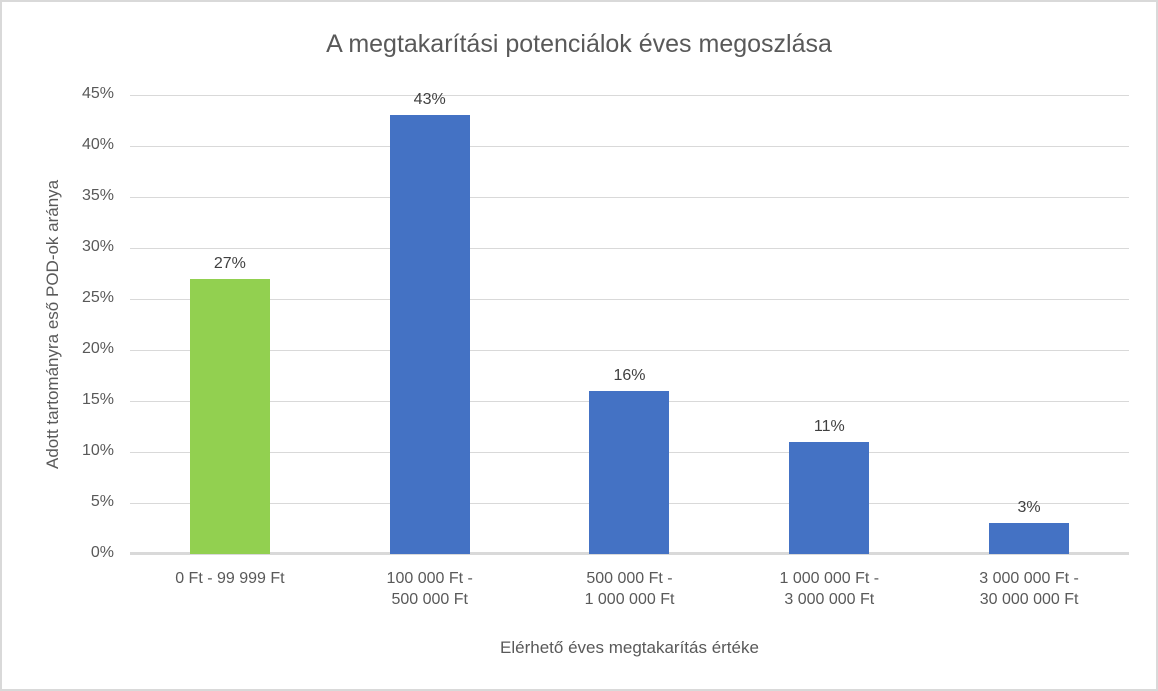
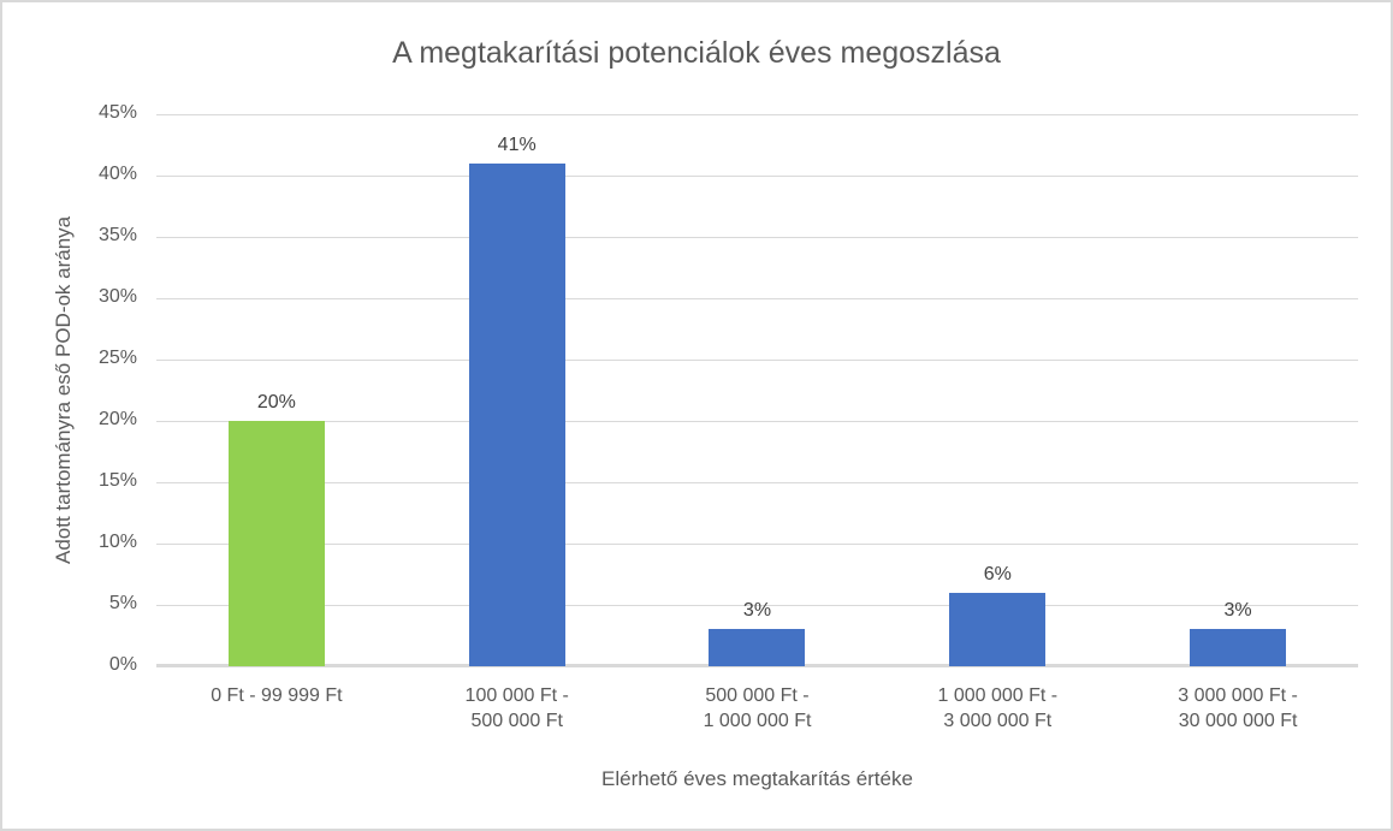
0 Ft - 99 999 Ft: 27% -> 20%
100 000 Ft - 500 000 Ft: 43% -> 41%
500 000 Ft - 1 000 000 Ft: 16% -> 3%
1 000 000 Ft - 3 000 000 Ft: 11% -> 6%
